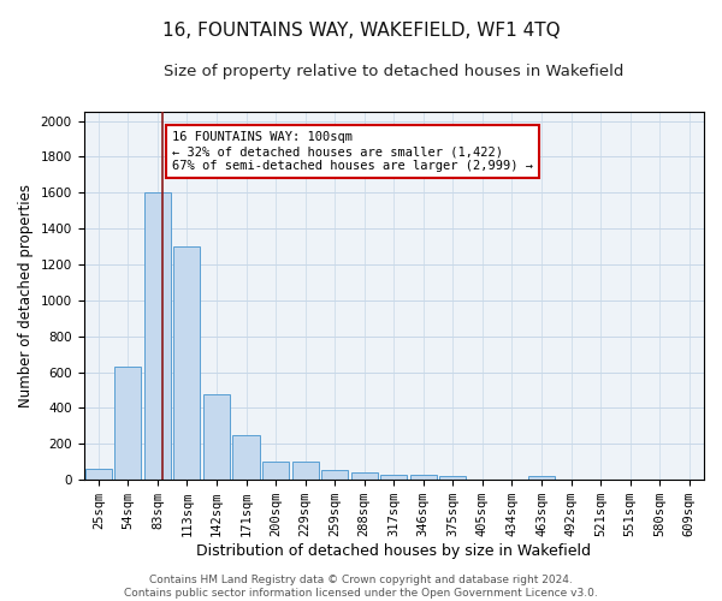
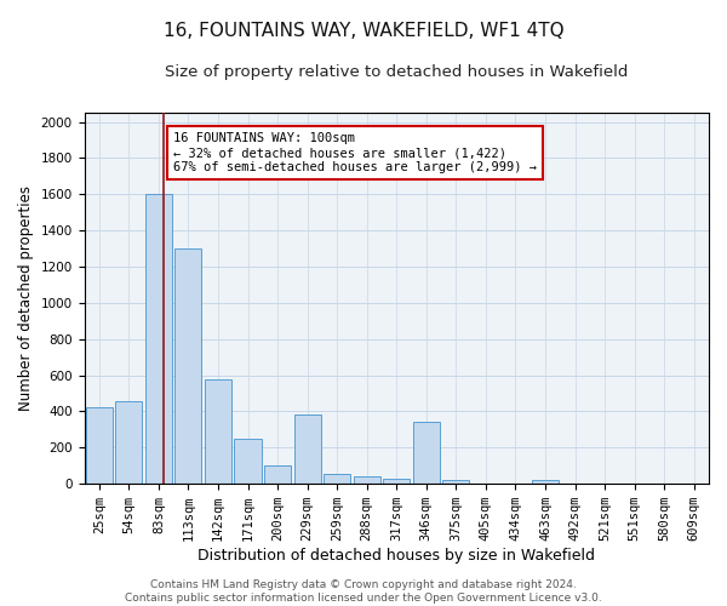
25sqm: 60 -> 420
54sqm: 630 -> 460
142sqm: 480 -> 580
229sqm: 100 -> 380
346sqm: 20 -> 340
